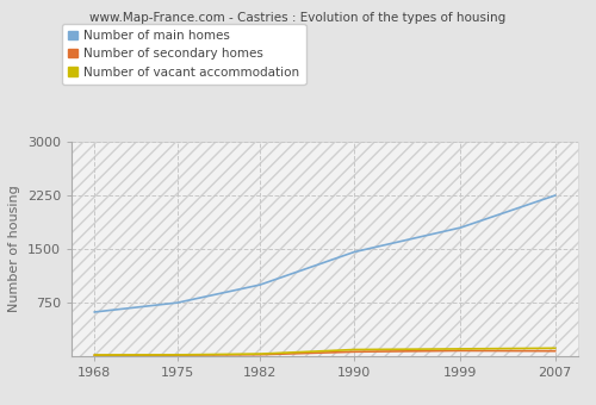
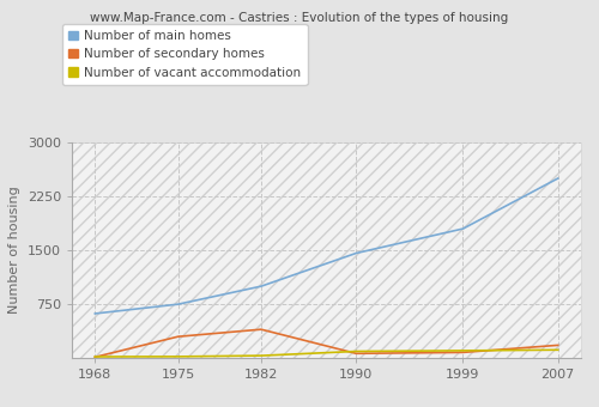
Number of secondary homes/1975: 20 -> 300
Number of secondary homes/1982: 20 -> 400
Number of main homes/2007: 2250 -> 2500
Number of secondary homes/2007: 80 -> 180
